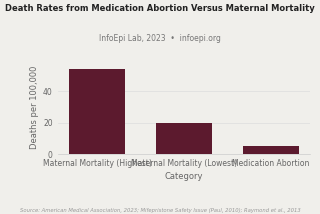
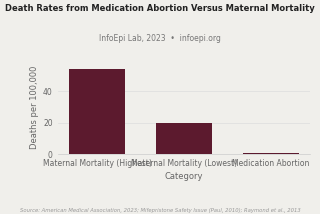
Medication Abortion: 5 -> 1
